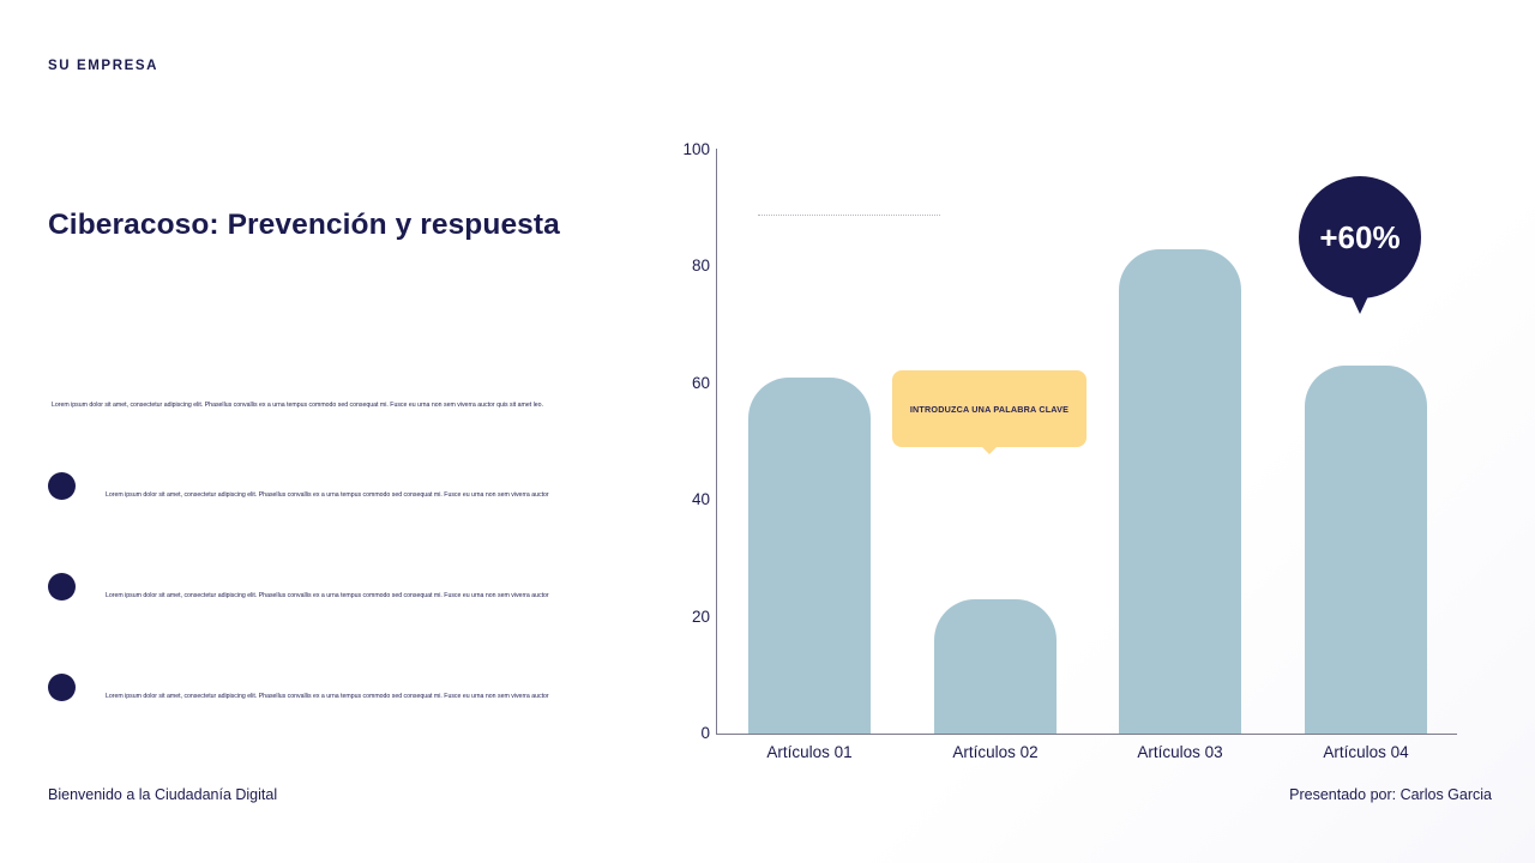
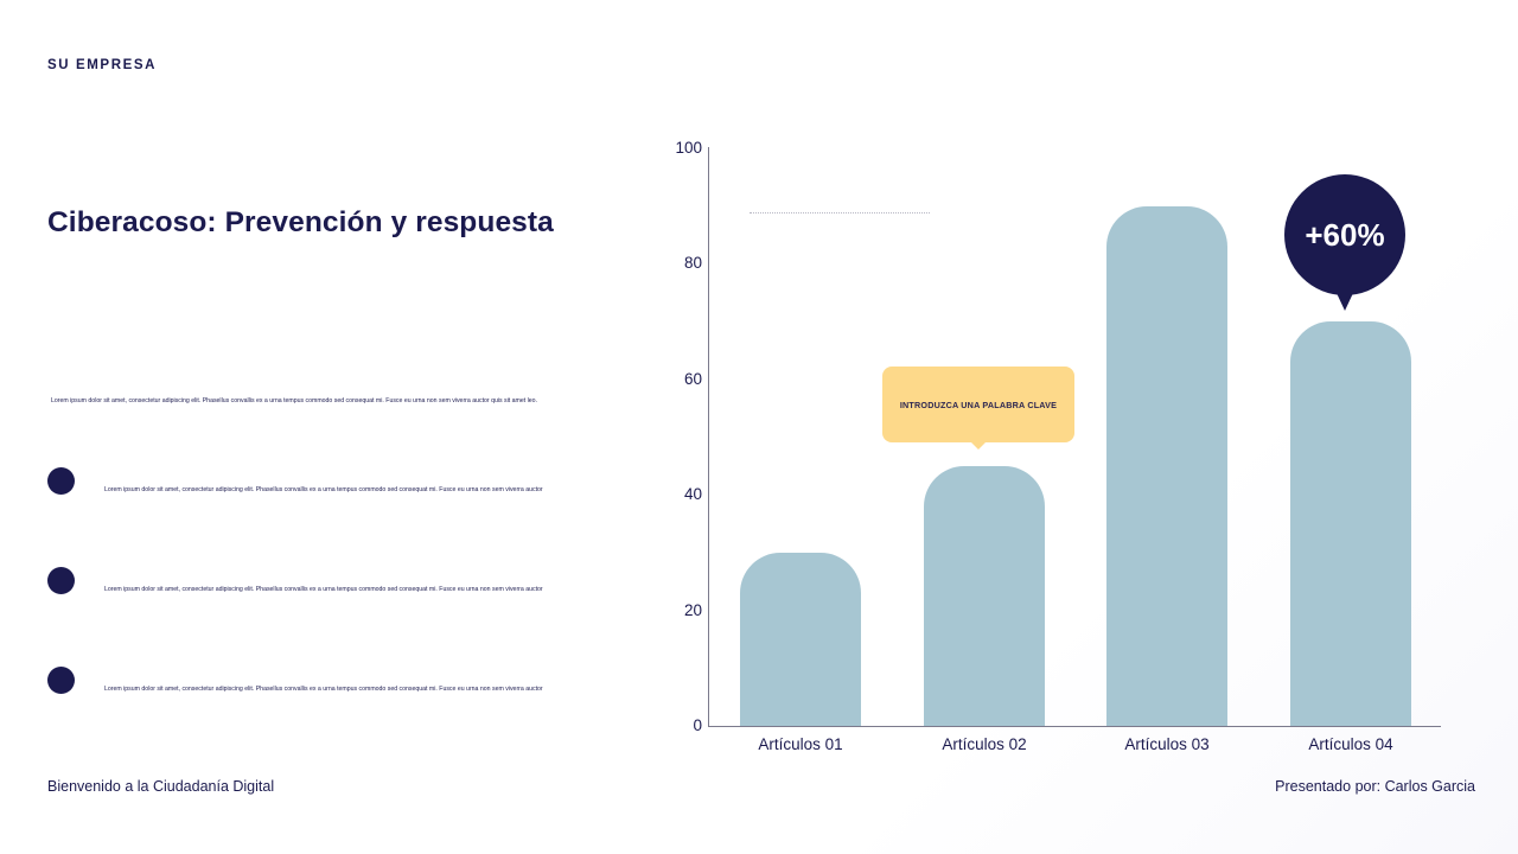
Artículos 01: 61 -> 30
Artículos 02: 23 -> 45
Artículos 03: 83 -> 90
Artículos 04: 63 -> 70
